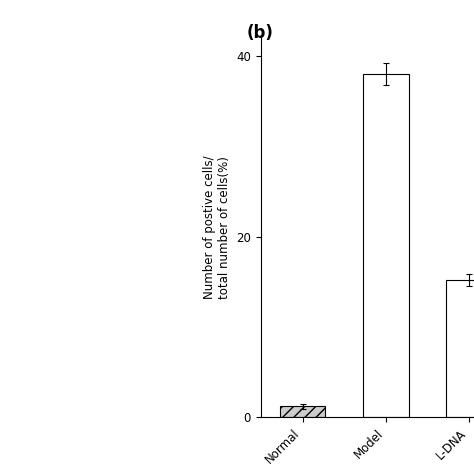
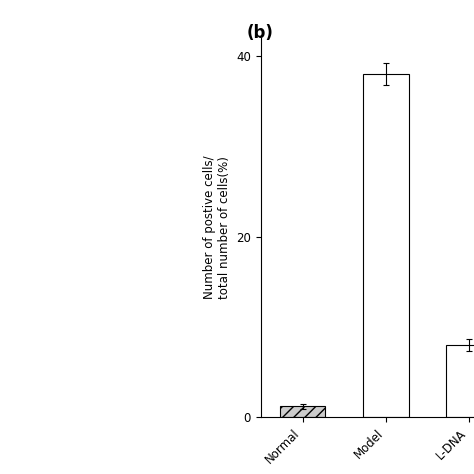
L-DNA: 15.2 -> 8.0
